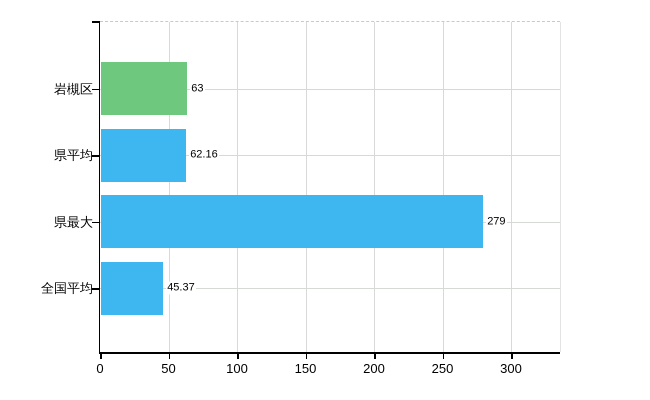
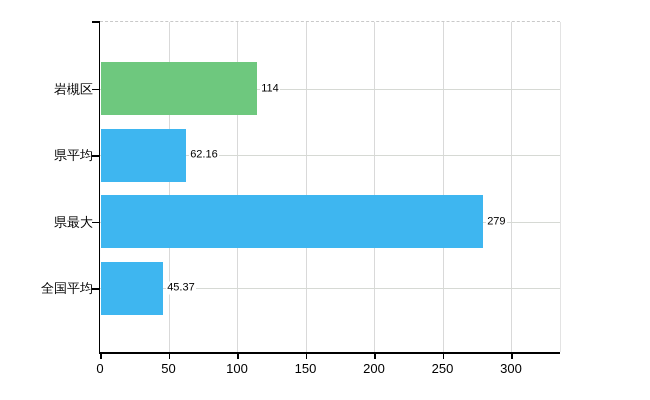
岩槻区: 63 -> 114
